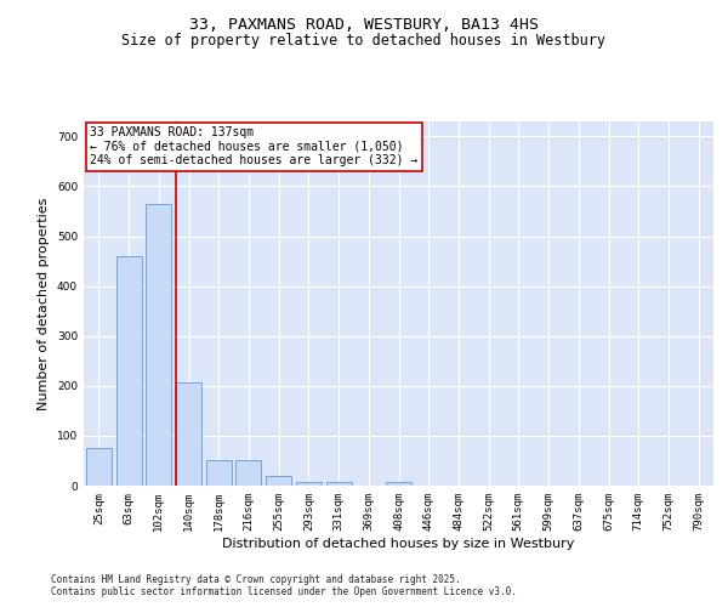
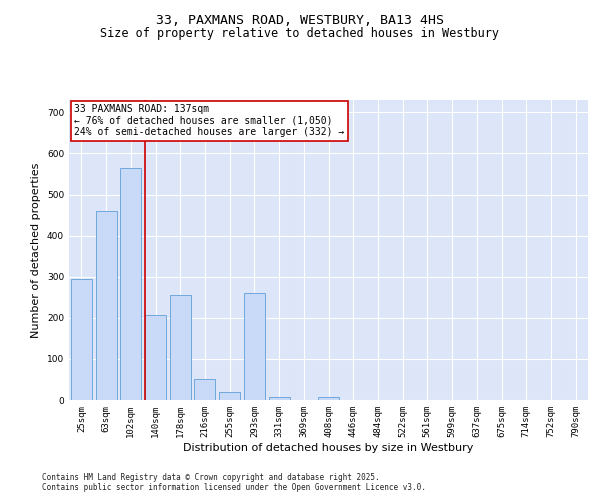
25sqm: 75 -> 295
178sqm: 50 -> 255
293sqm: 8 -> 260
